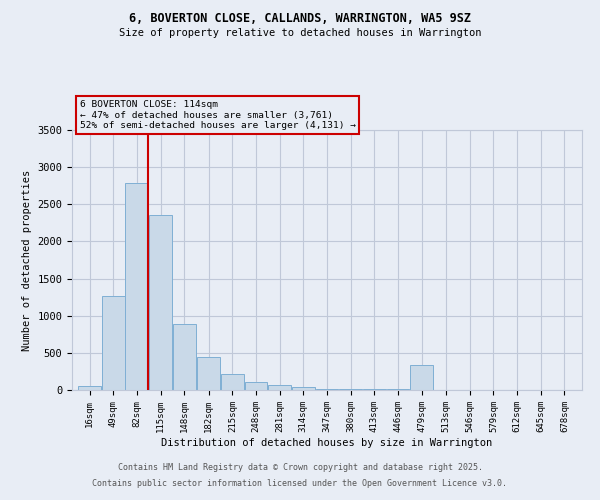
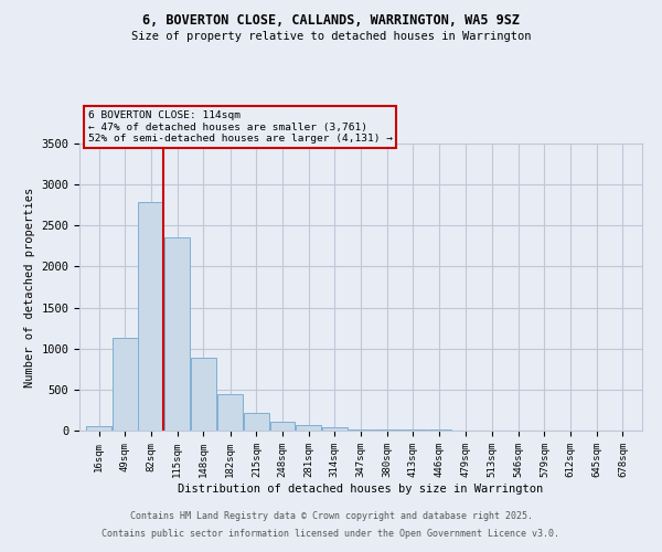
49sqm: 1260 -> 1130
479sqm: 340 -> 0
